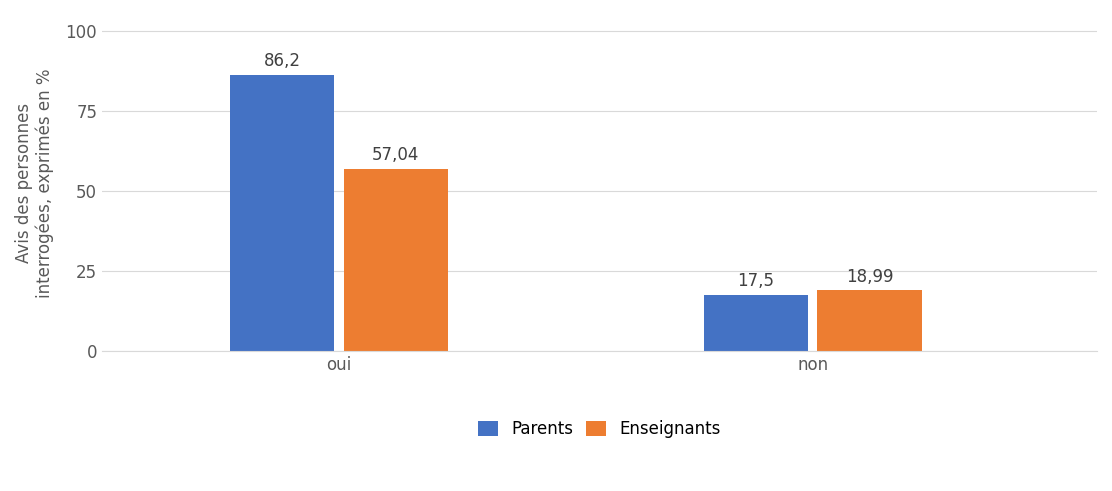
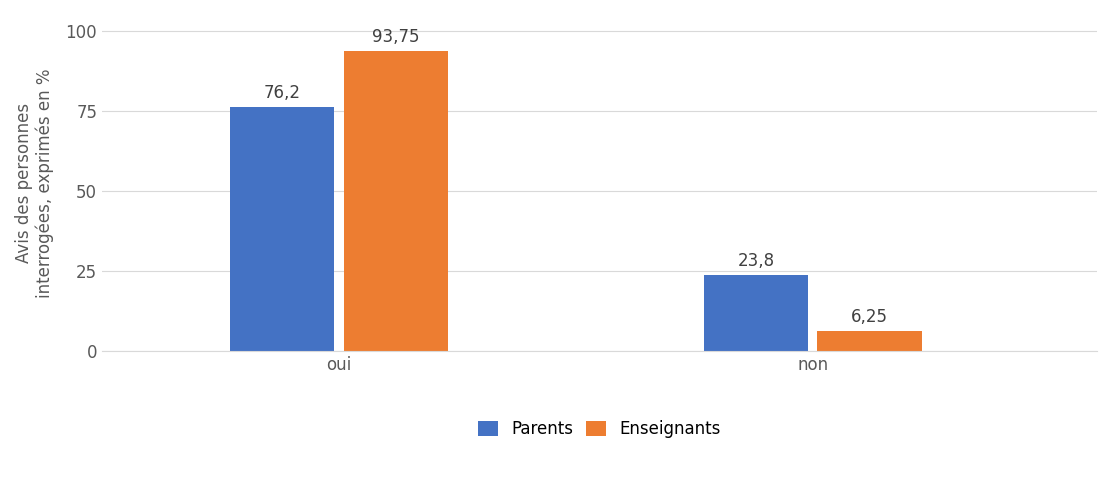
Parents/oui: 86,2 -> 76,2
Enseignants/oui: 57,04 -> 93,75
Parents/non: 17,5 -> 23,8
Enseignants/non: 18,99 -> 6,25
